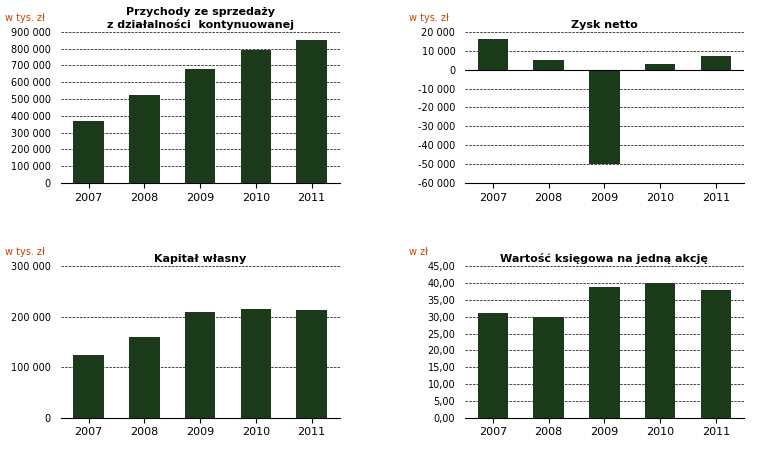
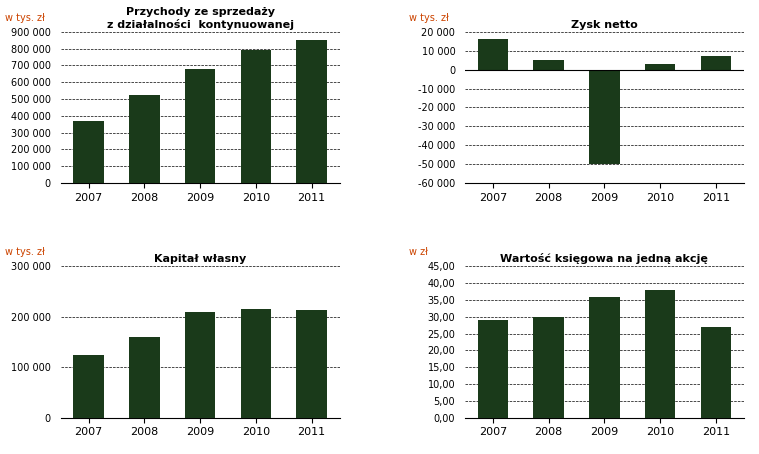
Wartość księgowa na jedną akcję/2007: 31 -> 29
Wartość księgowa na jedną akcję/2009: 39 -> 36
Wartość księgowa na jedną akcję/2010: 40 -> 38
Wartość księgowa na jedną akcję/2011: 38 -> 27
